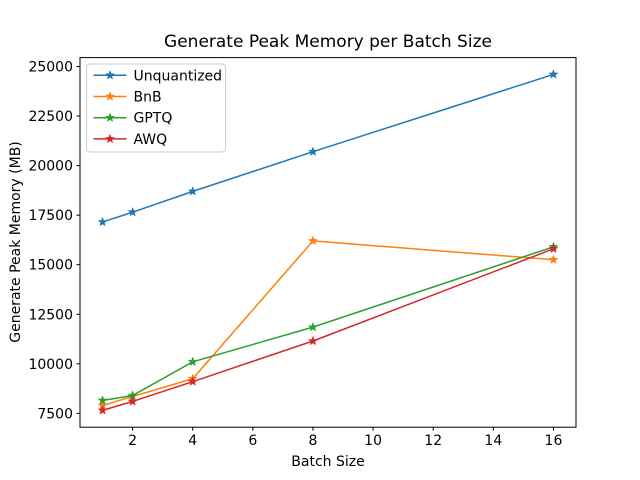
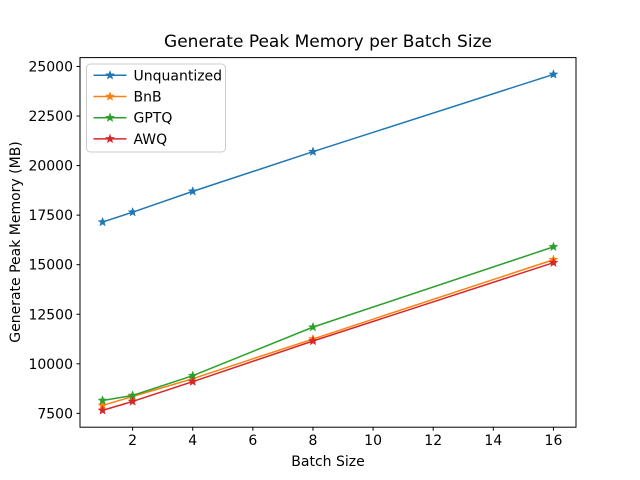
GPTQ/4: 10100 -> 9400
BnB/8: 16200 -> 11200
AWQ/16: 15800 -> 15100
